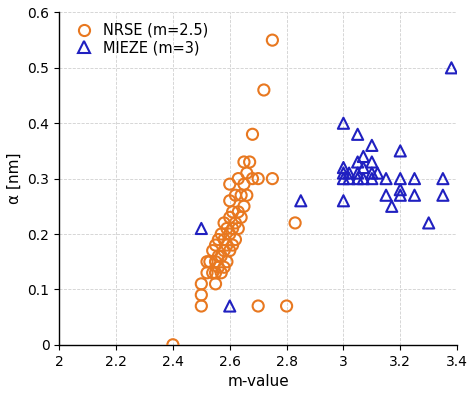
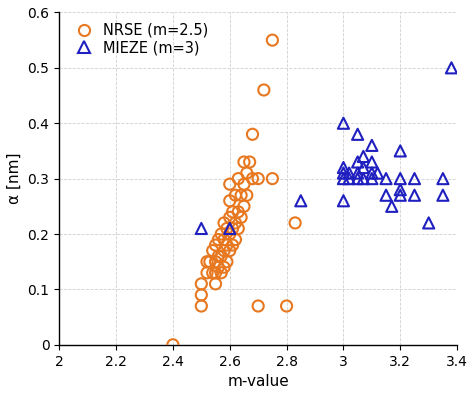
MIEZE (m=3)/2.6: 0.07 -> 0.21
